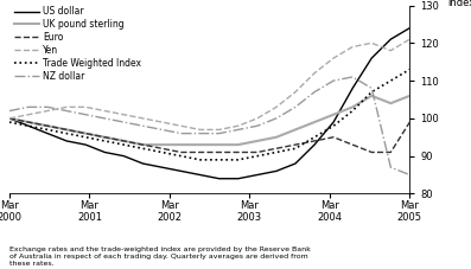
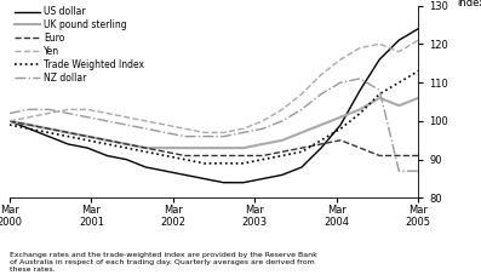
Euro/Mar 2005: 99 -> 91
NZ dollar/Mar 2005: 85 -> 87
